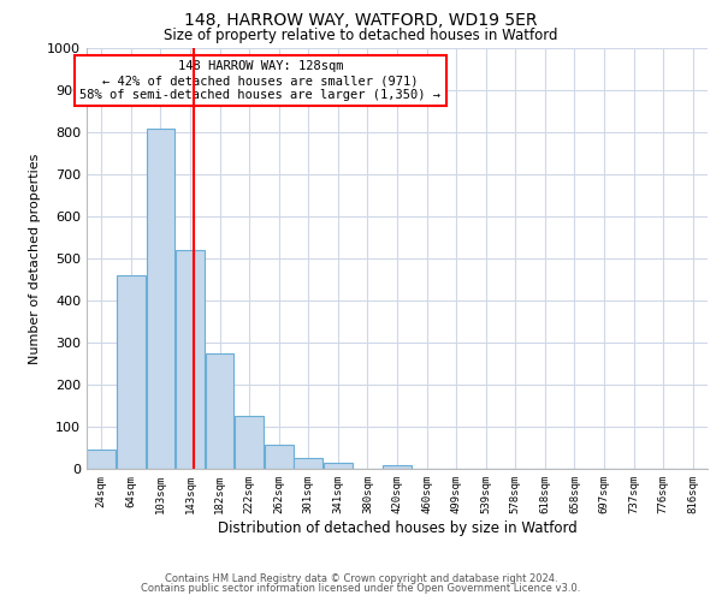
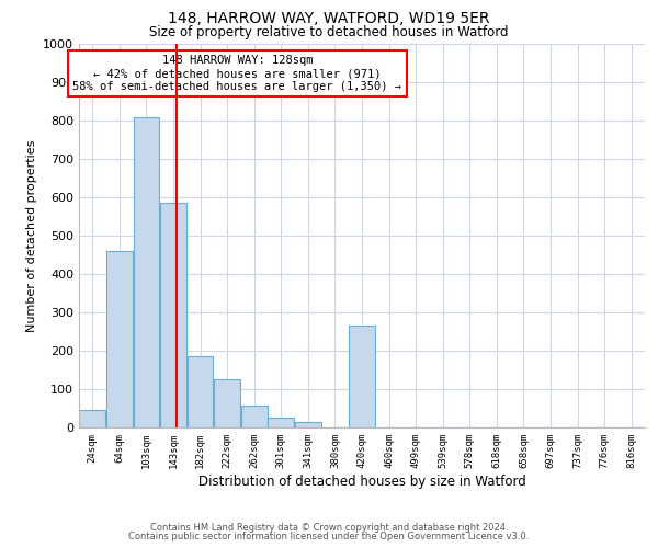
143sqm: 520 -> 585
182sqm: 275 -> 185
420sqm: 8 -> 265
